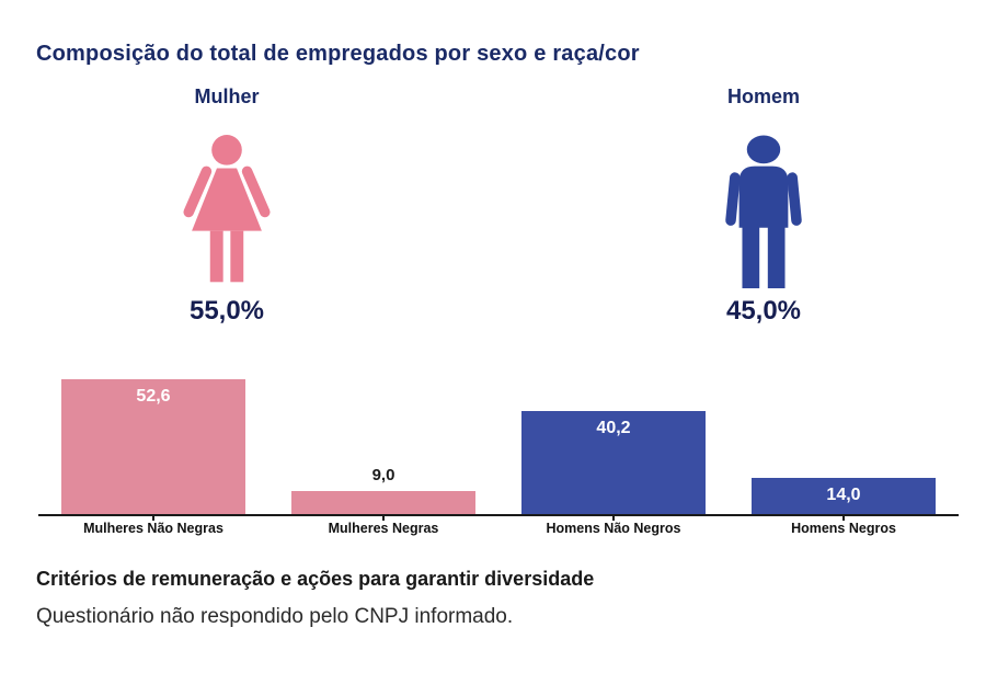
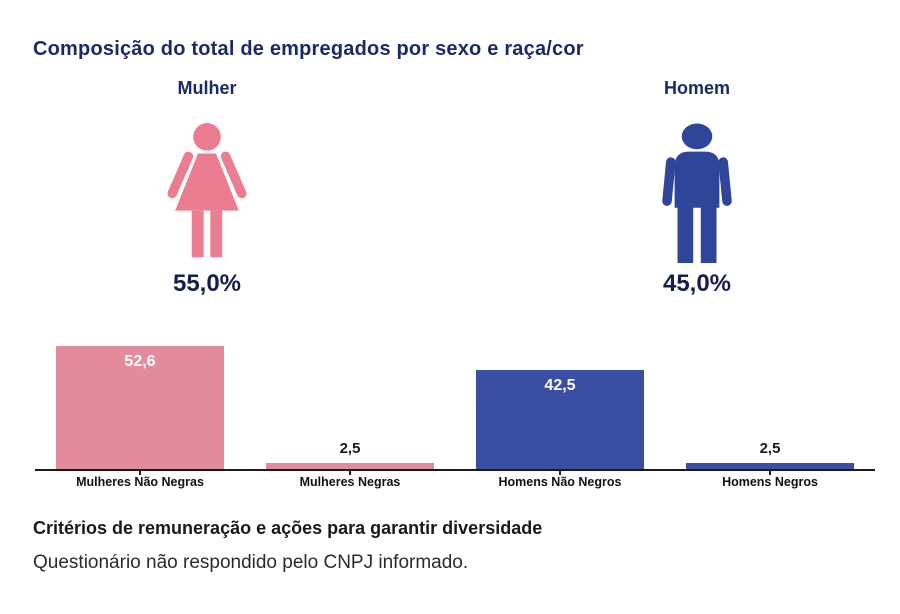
Mulheres Negras: 9,0 -> 2,5
Homens Não Negros: 40,2 -> 42,5
Homens Negros: 14,0 -> 2,5
